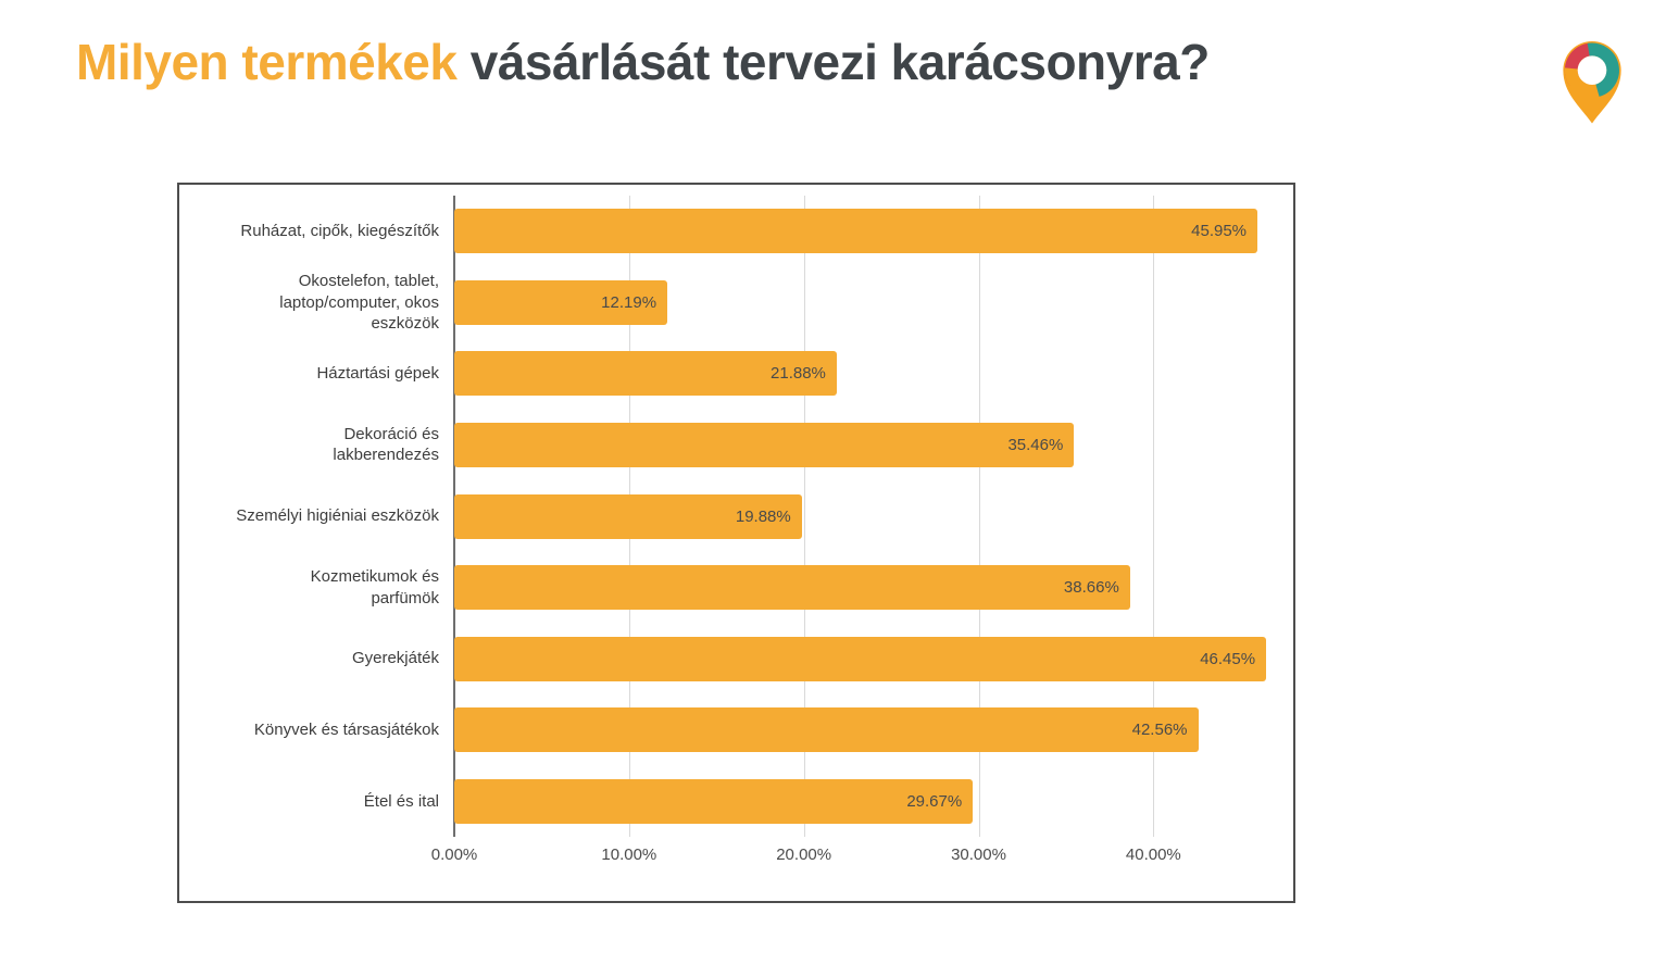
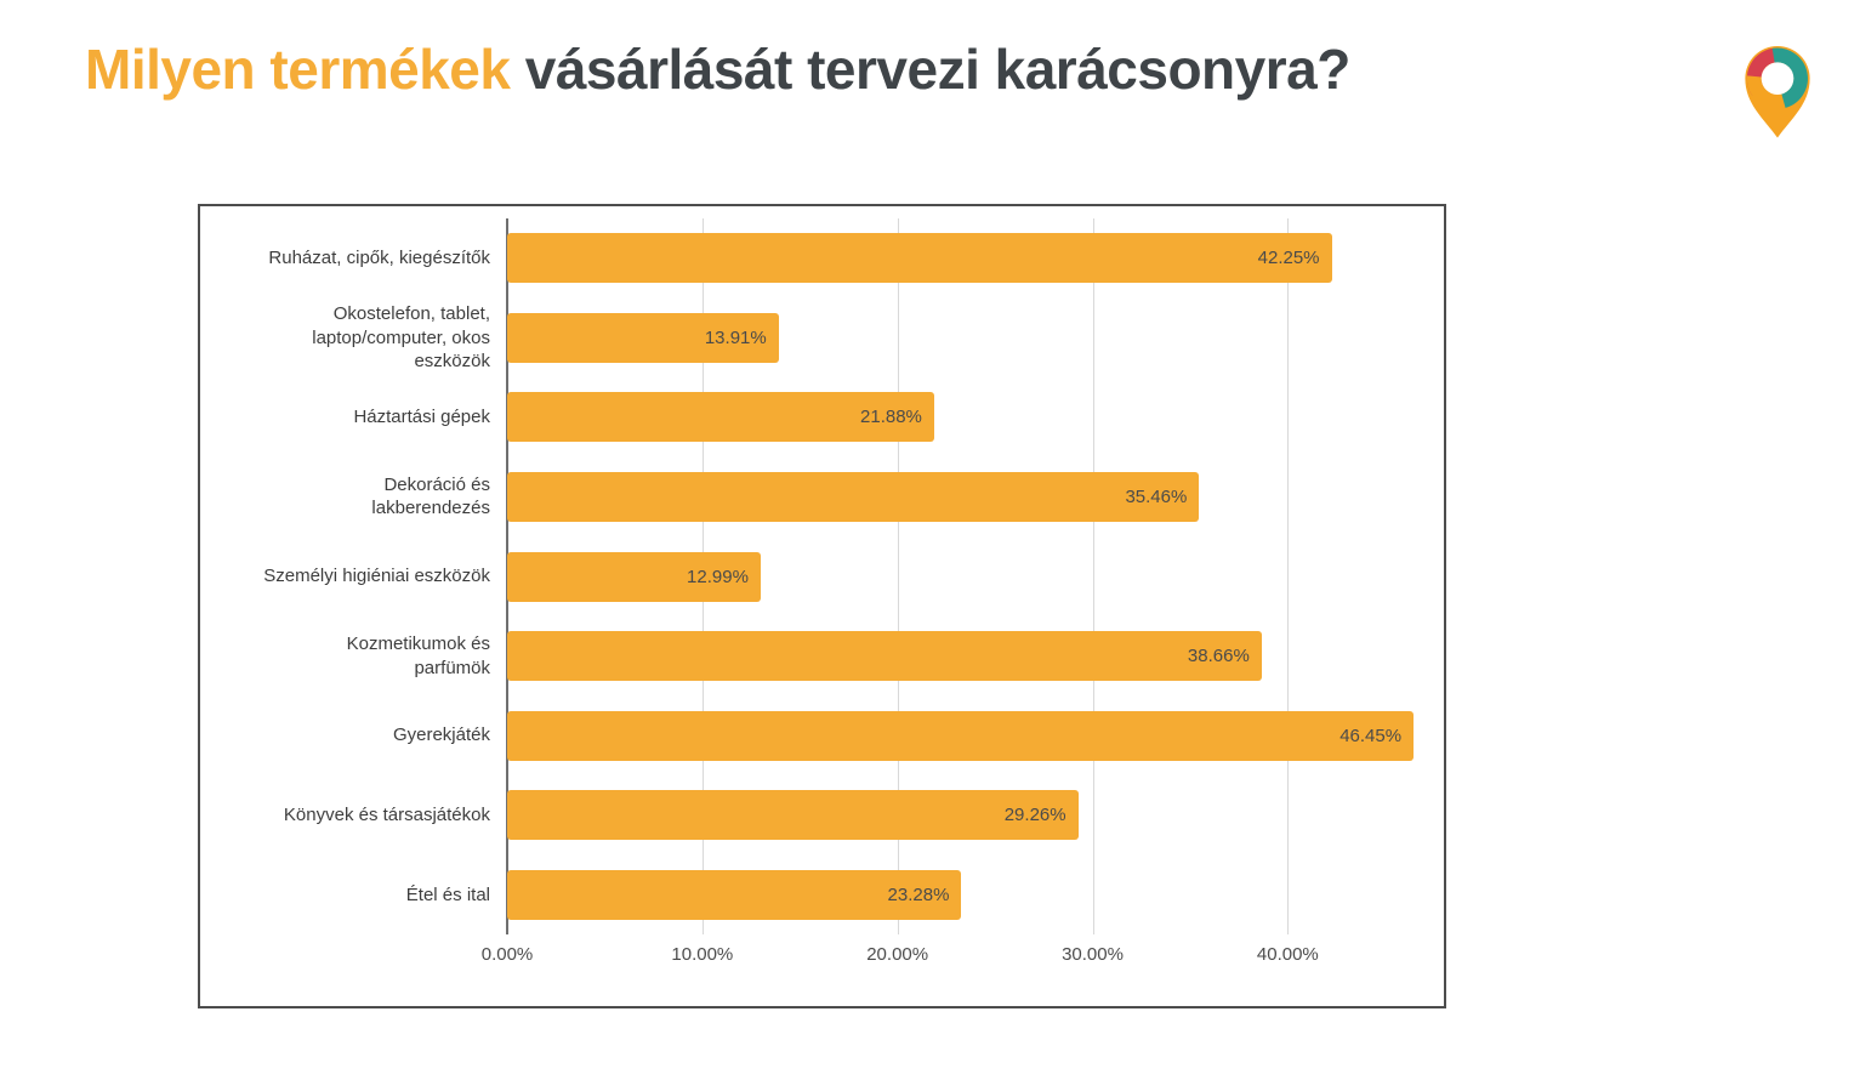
Ruházat, cipők, kiegészítők: 45.95% -> 42.25%
Okostelefon, tablet, laptop/computer, okos eszközök: 12.19% -> 13.91%
Személyi higiéniai eszközök: 19.88% -> 12.99%
Könyvek és társasjátékok: 42.56% -> 29.26%
Étel és ital: 29.67% -> 23.28%
